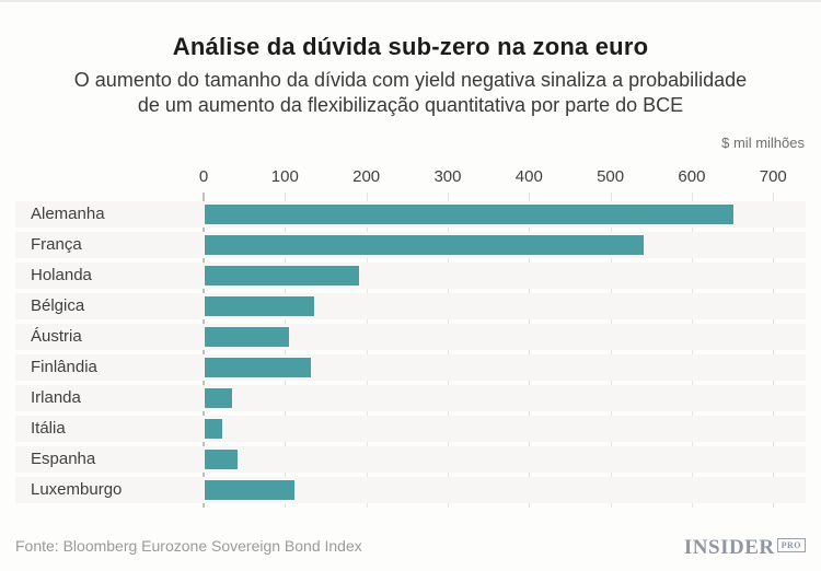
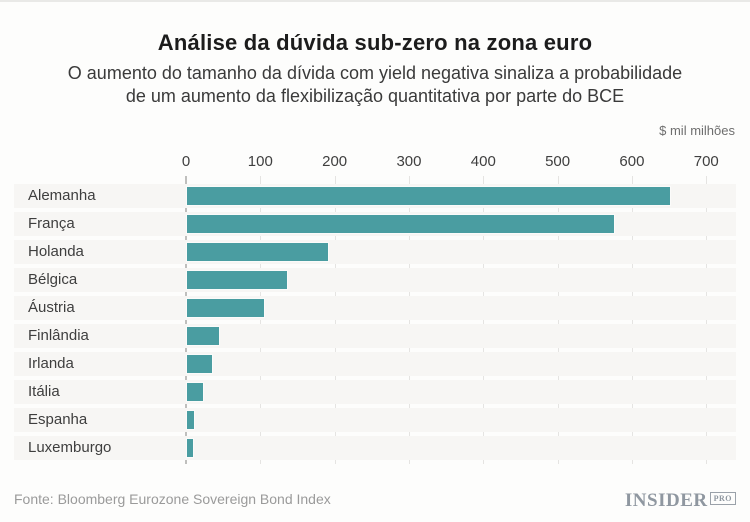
França: 540 -> 580
Finlândia: 130 -> 40
Espanha: 40 -> 10
Luxemburgo: 110 -> 10
